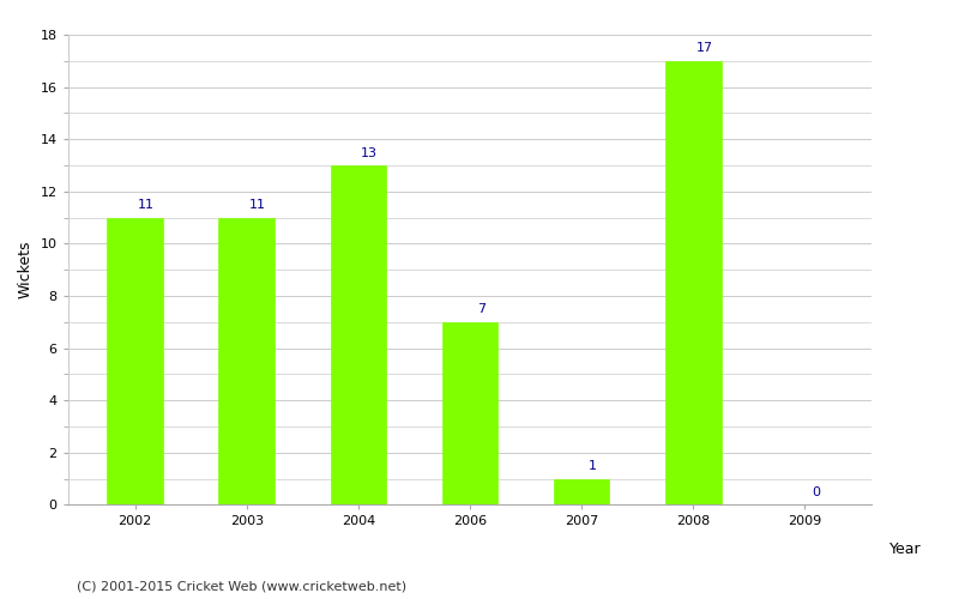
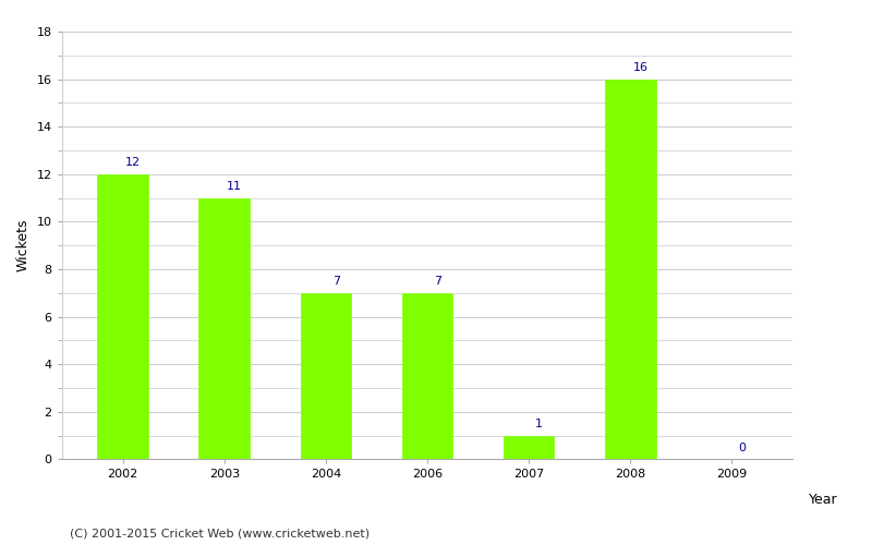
2002: 11 -> 12
2004: 13 -> 7
2008: 17 -> 16
